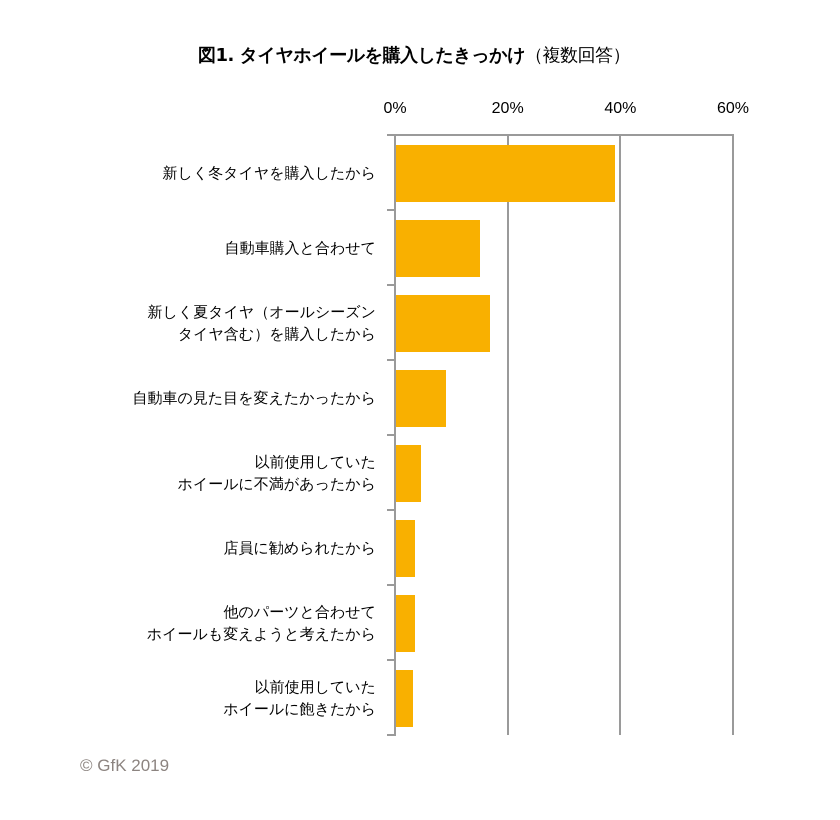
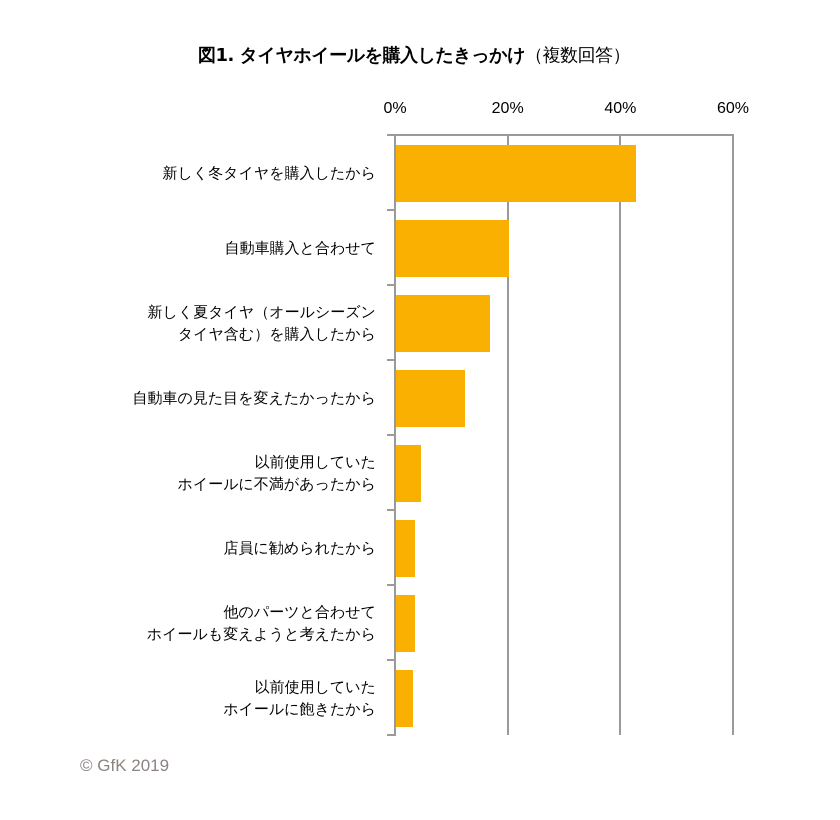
新しく冬タイヤを購入したから: 39% -> 43%
自動車購入と合わせて: 15% -> 20%
自動車の見た目を変えたかったから: 9% -> 12%
